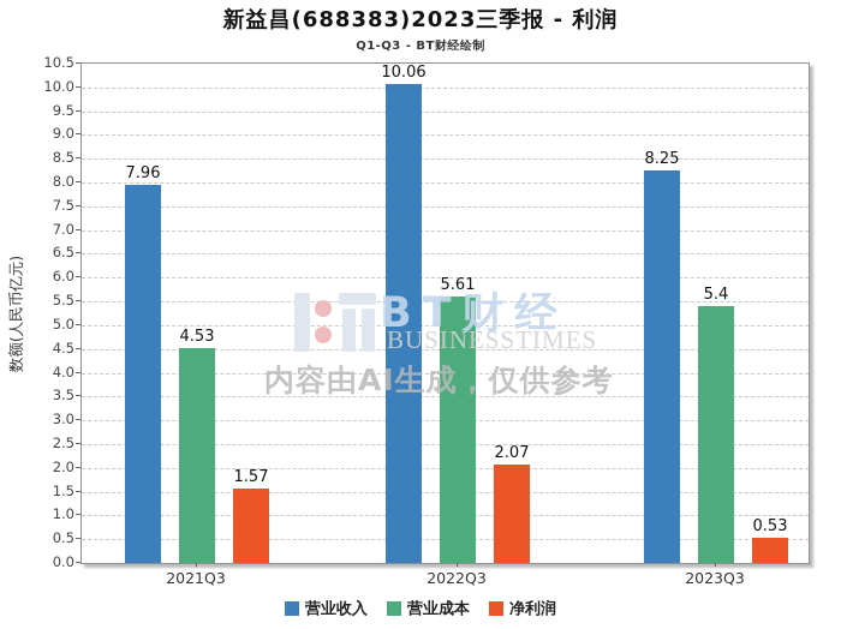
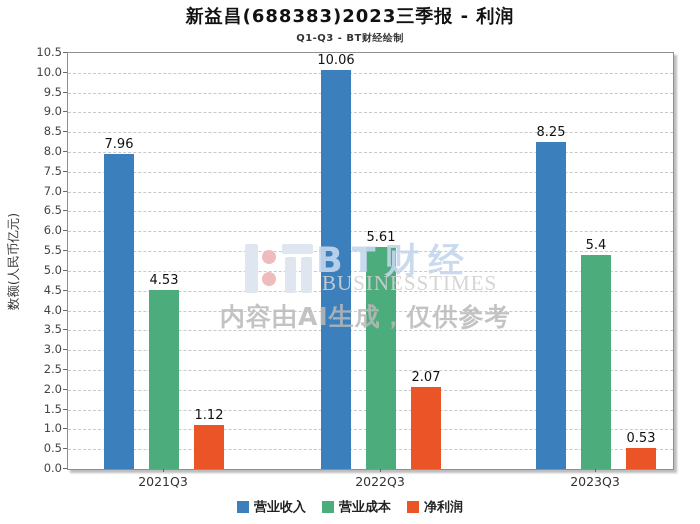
净利润/2021Q3: 1.57 -> 1.12
